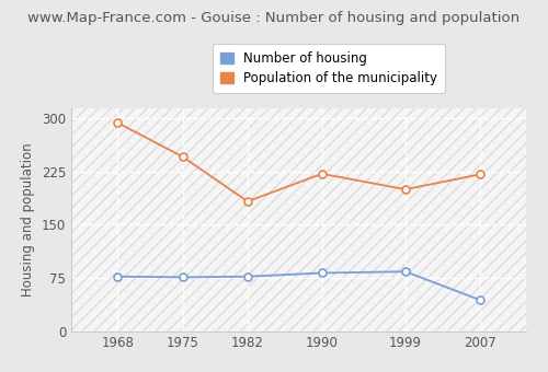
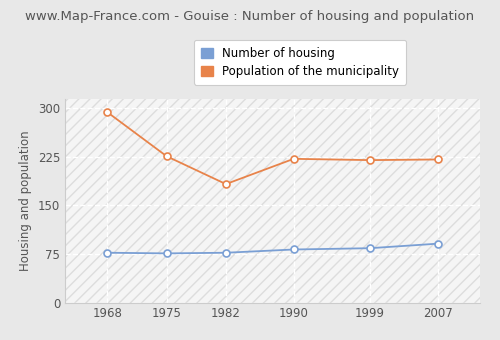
Population of the municipality/1975: 246 -> 226
Population of the municipality/1999: 200 -> 220
Number of housing/2007: 44 -> 91
